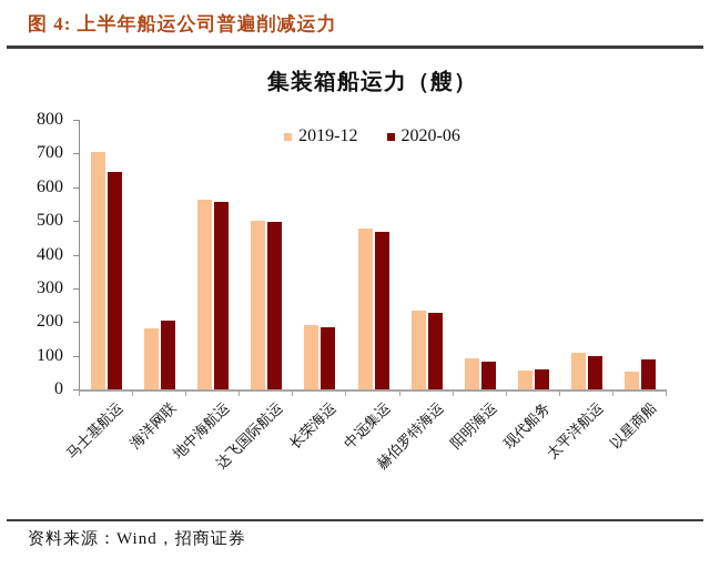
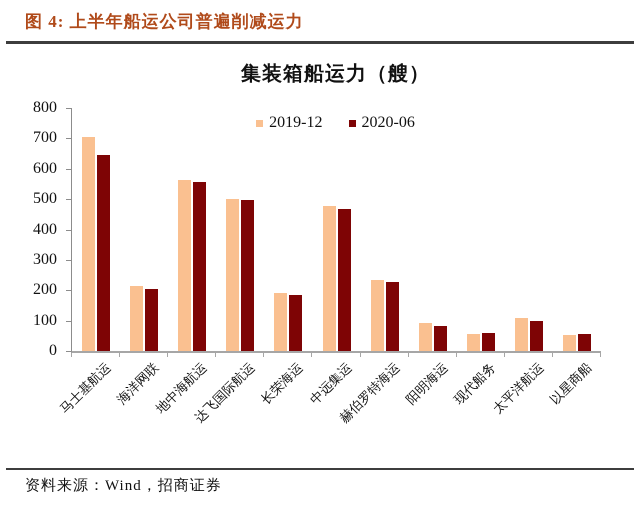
2019-12/海洋网联: 180 -> 220
2020-06/以星商船: 90 -> 60
